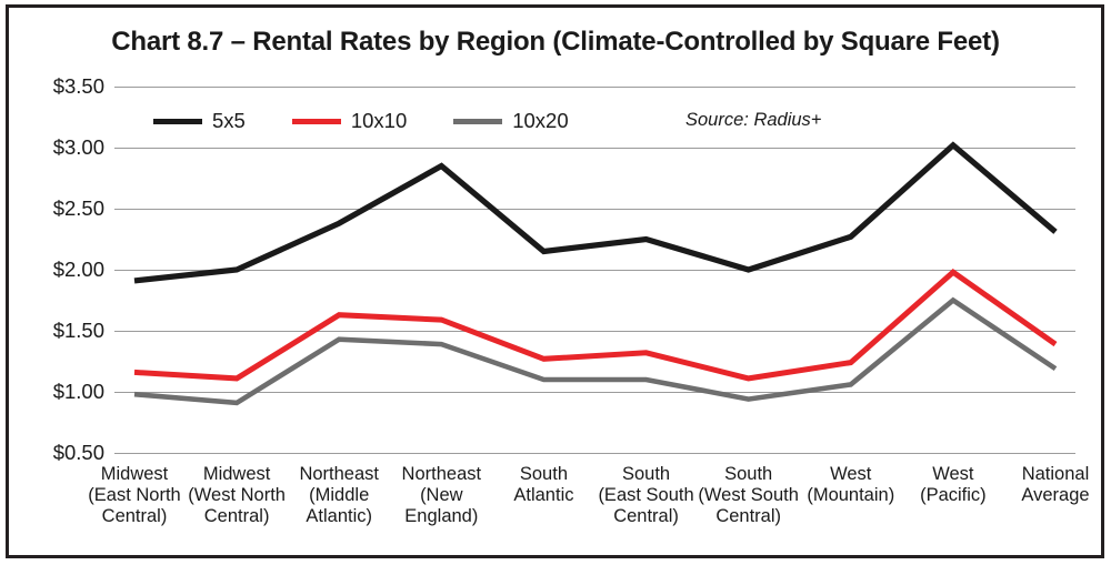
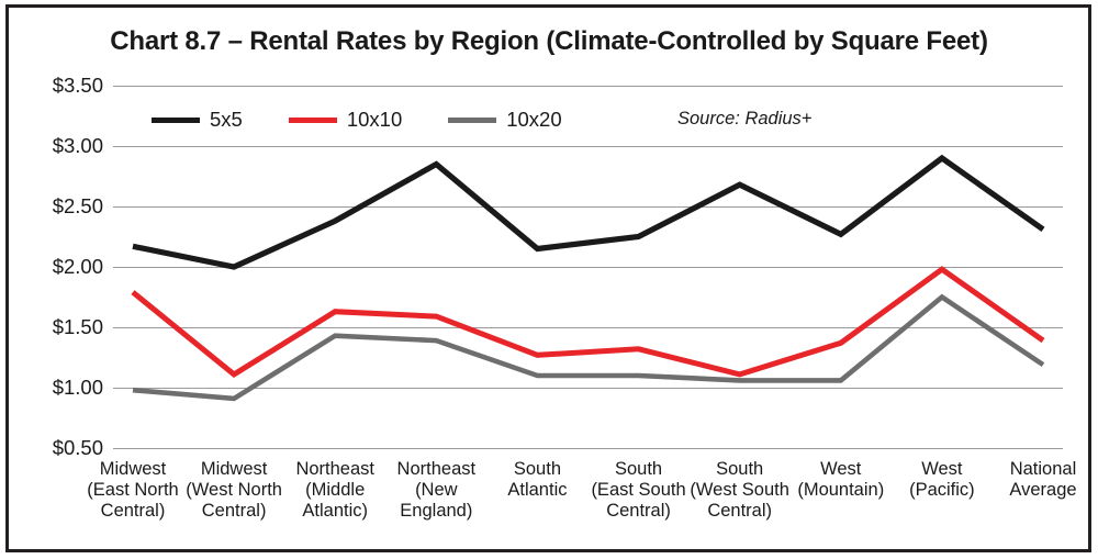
5x5/Midwest (East North Central): $1.91 -> $2.17
10x10/Midwest (East North Central): $1.16 -> $1.79
5x5/South (West South Central): $2.00 -> $2.68
10x20/South (West South Central): $0.94 -> $1.06
10x10/West (Mountain): $1.24 -> $1.37
5x5/West (Pacific): $3.02 -> $2.90
